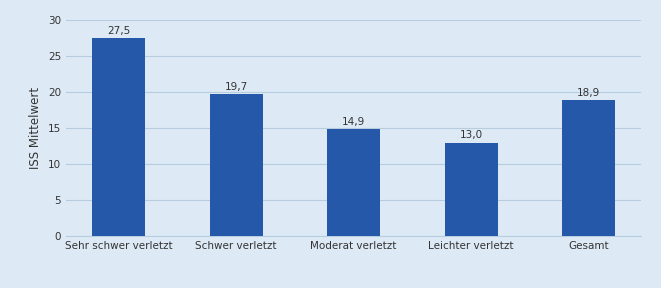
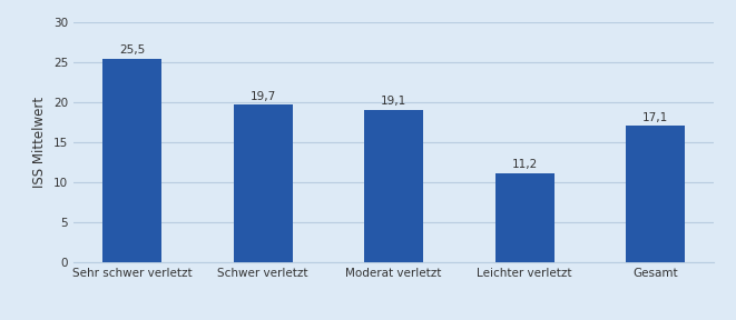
Sehr schwer verletzt: 27,5 -> 25,5
Moderat verletzt: 14,9 -> 19,1
Leichter verletzt: 13,0 -> 11,2
Gesamt: 18,9 -> 17,1
